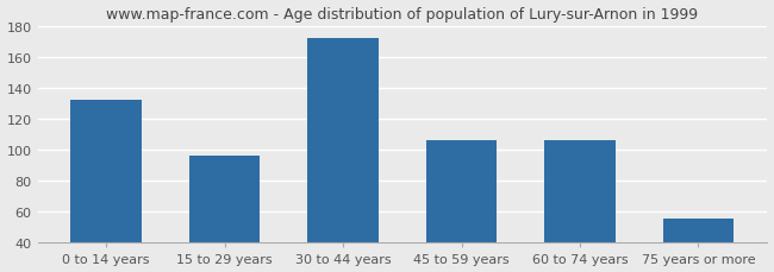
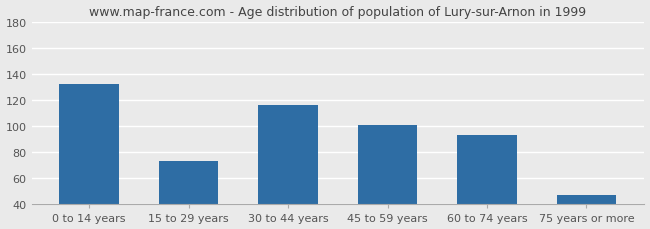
15 to 29 years: 96 -> 73
30 to 44 years: 172 -> 116
45 to 59 years: 106 -> 101
60 to 74 years: 106 -> 93
75 years or more: 56 -> 47
